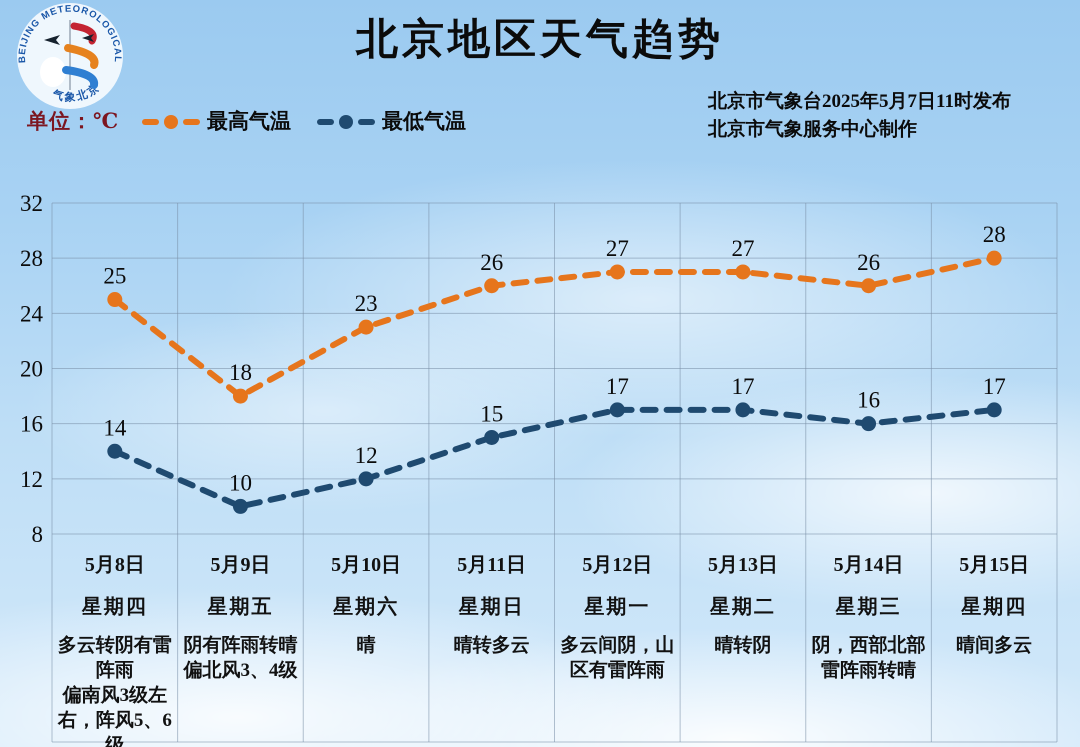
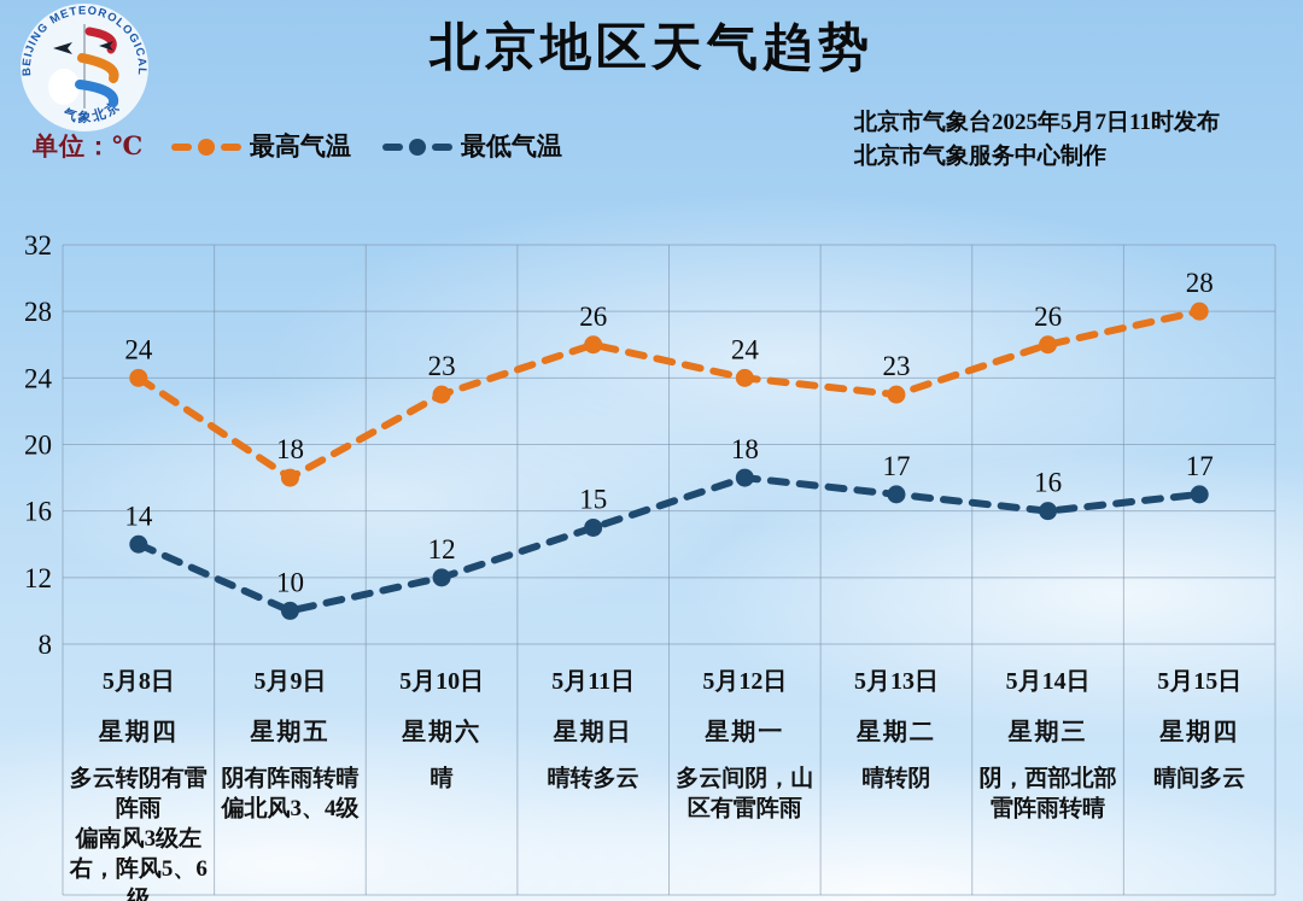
最高气温/5月8日: 25 -> 24
最高气温/5月12日: 27 -> 24
最低气温/5月12日: 17 -> 18
最高气温/5月13日: 27 -> 23
